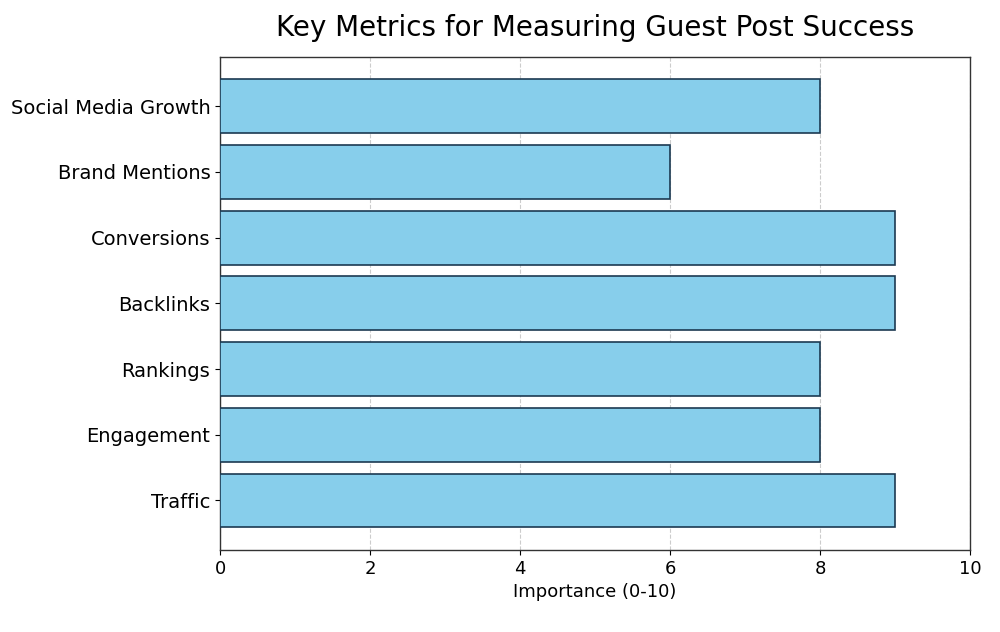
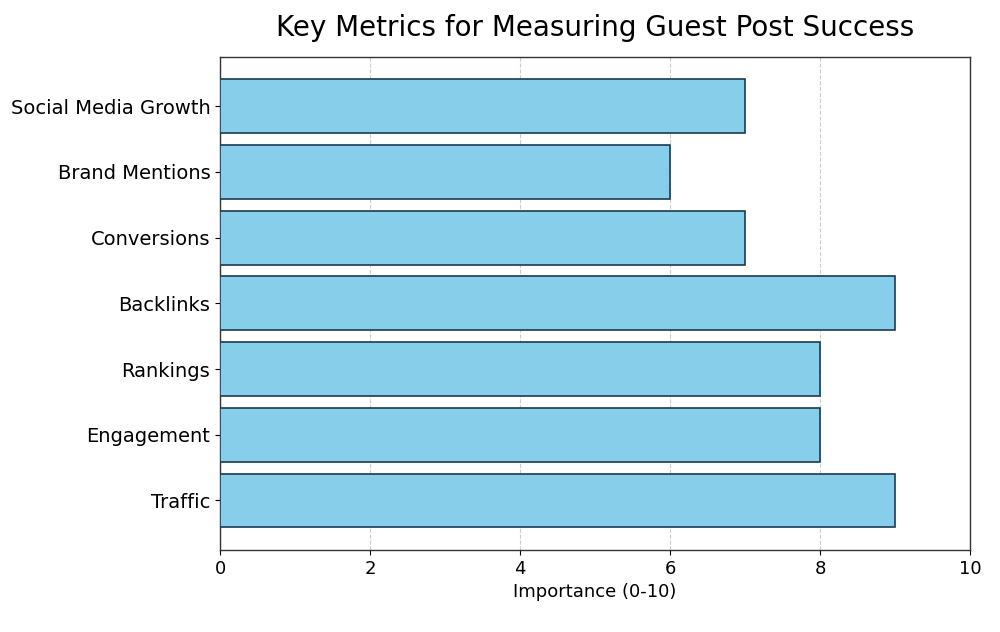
Social Media Growth: 8 -> 7
Conversions: 9 -> 7
